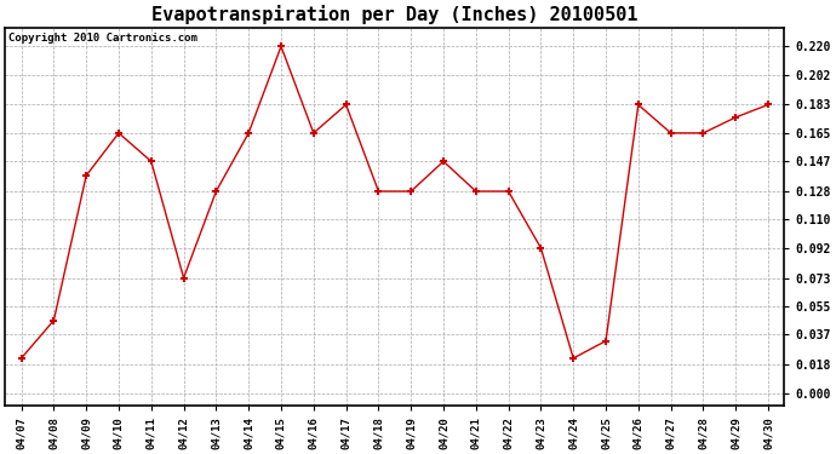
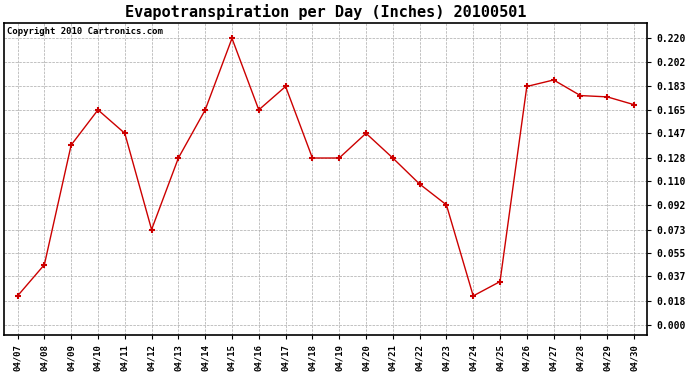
04/22: 0.128 -> 0.108
04/27: 0.165 -> 0.188
04/28: 0.165 -> 0.176
04/30: 0.183 -> 0.169
